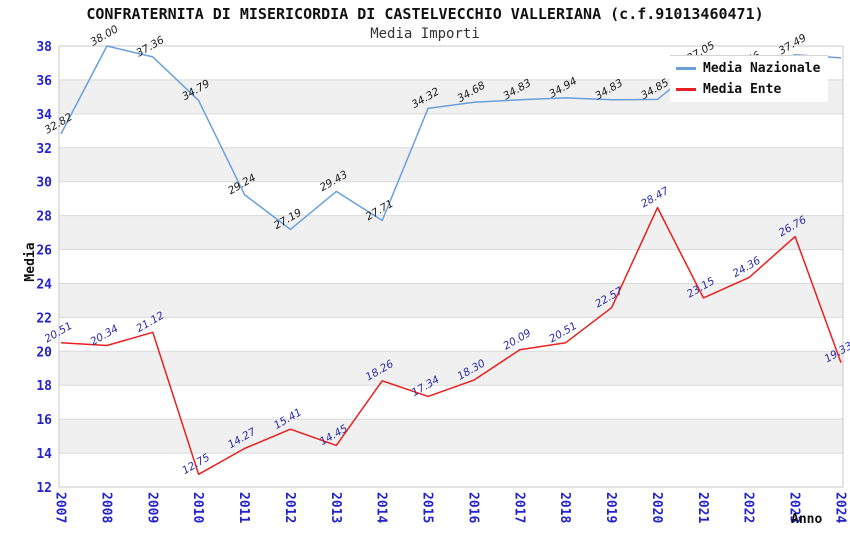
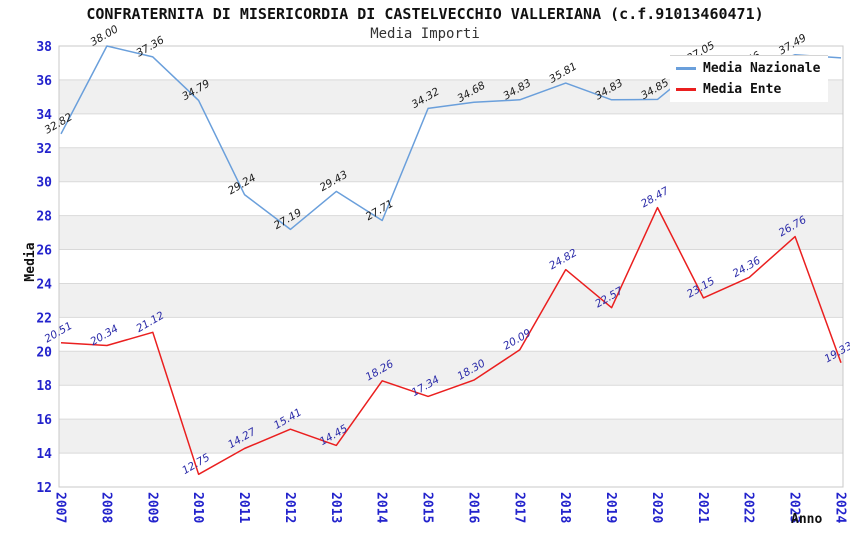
Media Nazionale/2018: 34.94 -> 35.81
Media Ente/2018: 20.51 -> 24.82
